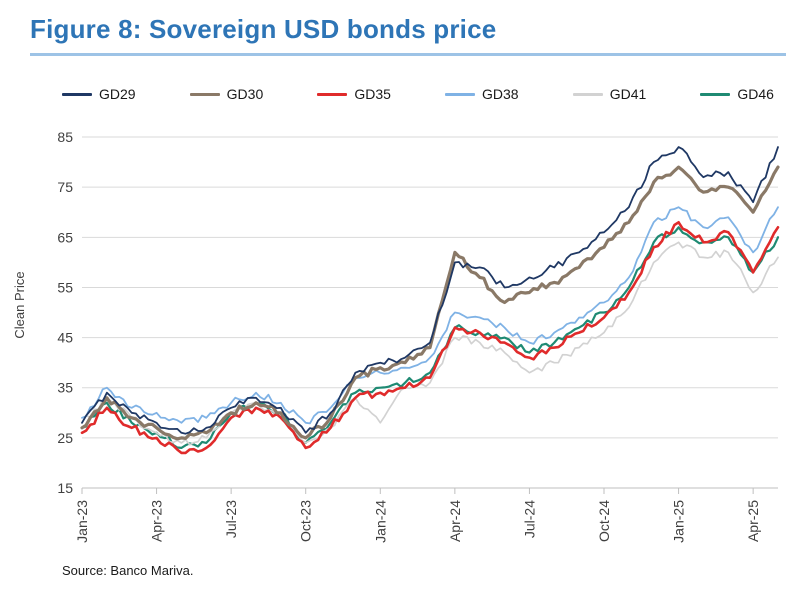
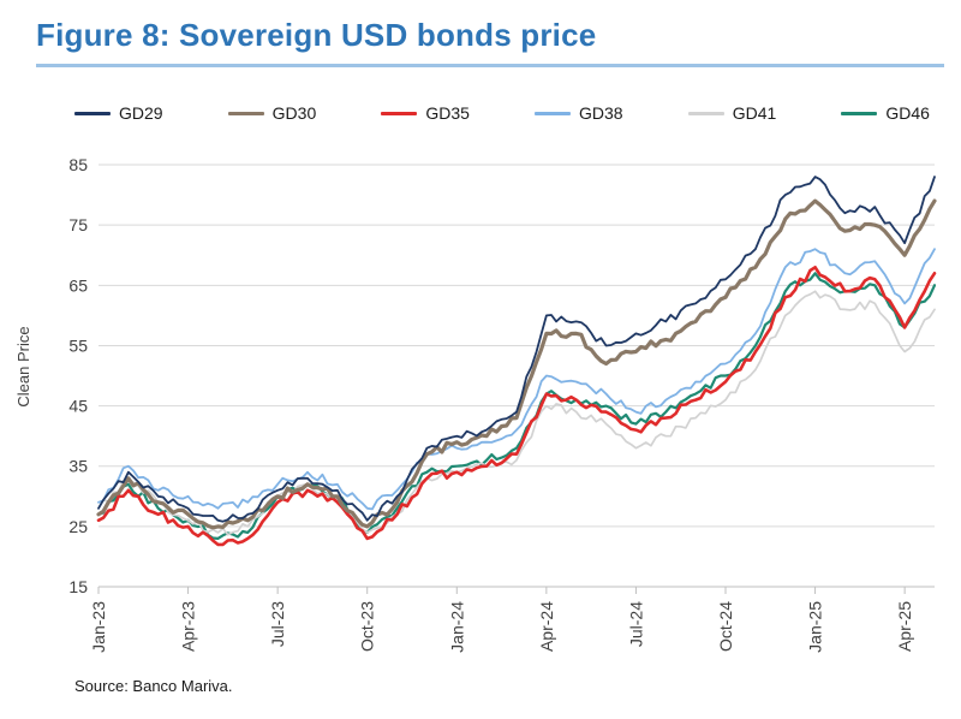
GD41/Jan-24: 28 -> 34
GD30/Apr-24: 62 -> 57
